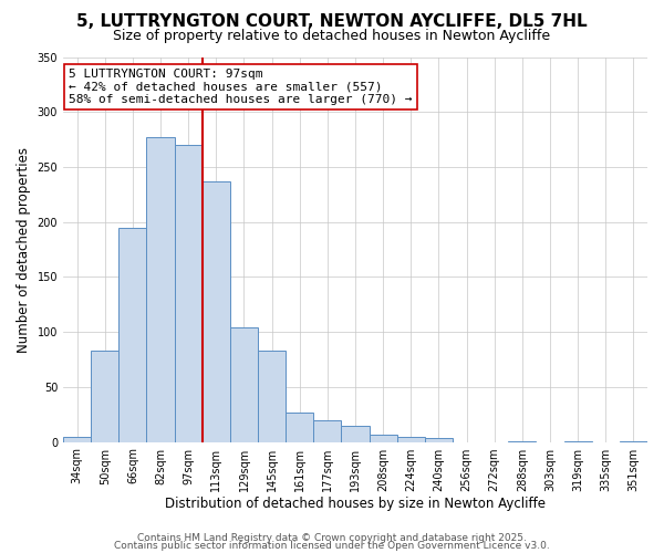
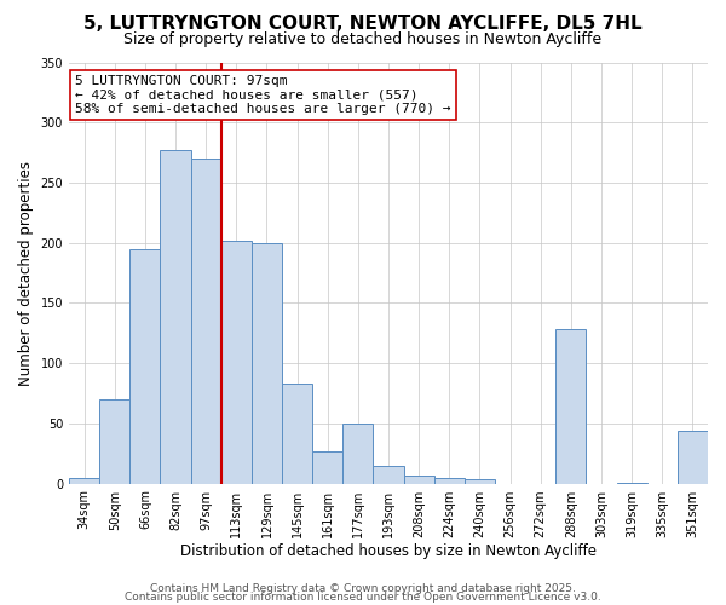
50sqm: 83 -> 70
113sqm: 237 -> 202
129sqm: 104 -> 200
177sqm: 20 -> 50
288sqm: 1 -> 128
351sqm: 1 -> 44
